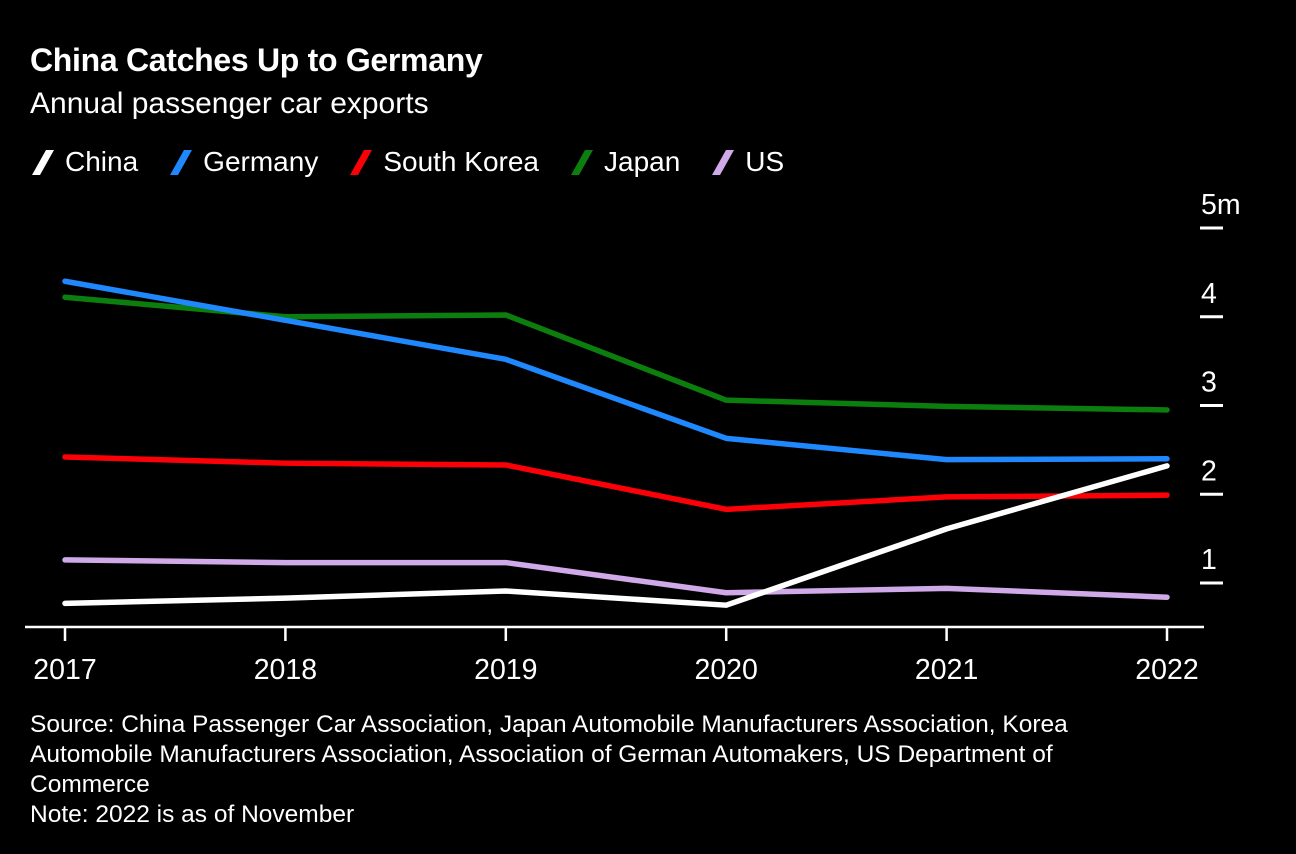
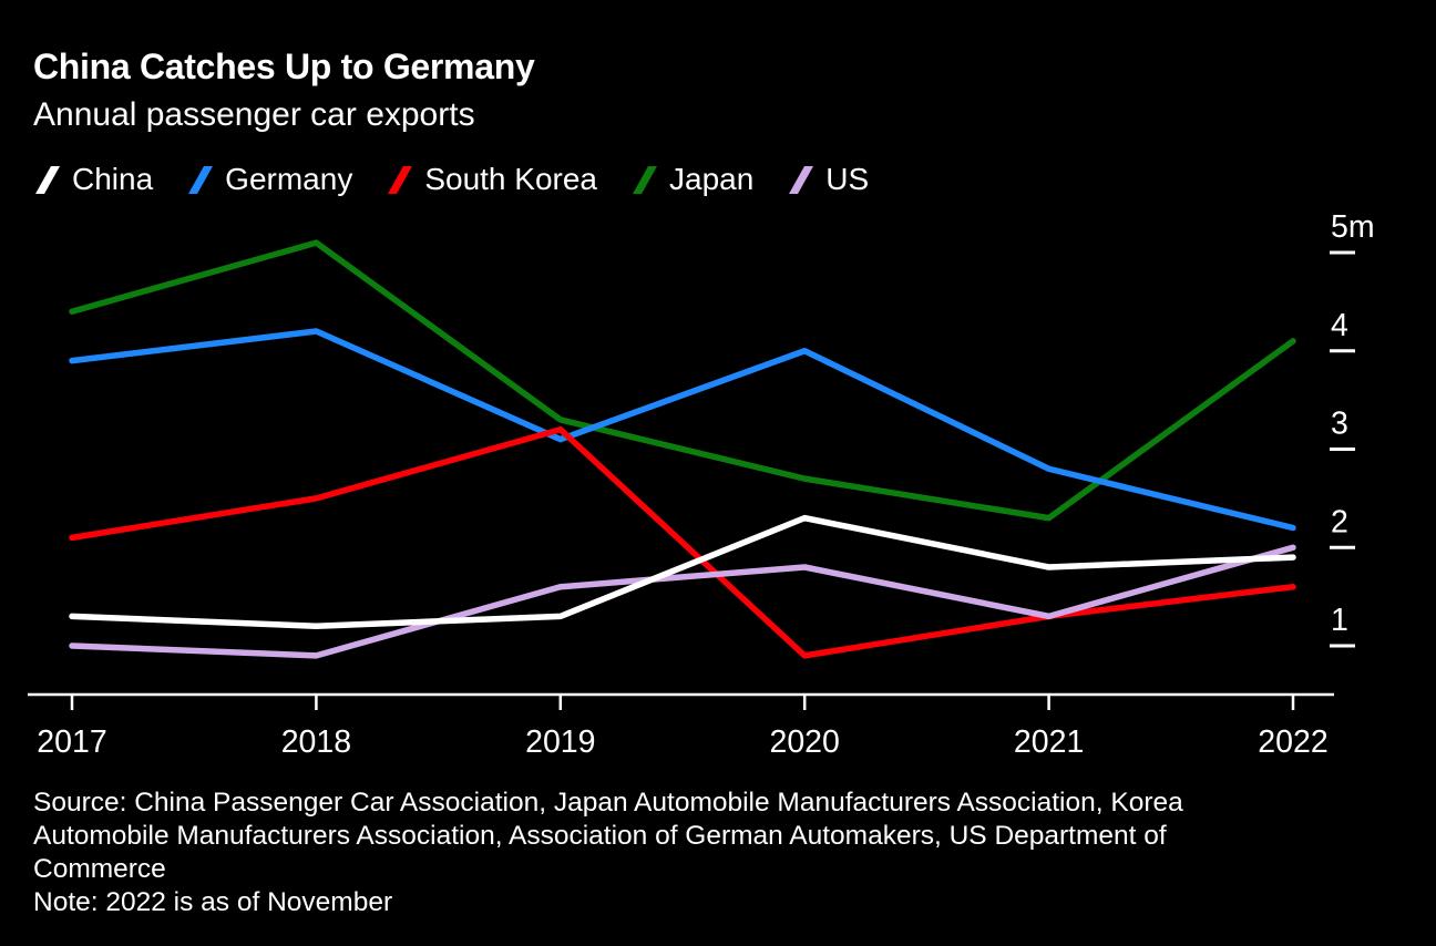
Japan/2017: 4.2m -> 4.4m
Germany/2017: 4.4m -> 3.9m
South Korea/2017: 2.4m -> 2.1m
US/2017: 1.3m -> 1.0m
China/2017: 0.8m -> 1.3m
Japan/2018: 4.0m -> 5.1m
Germany/2018: 4.0m -> 4.2m
South Korea/2018: 2.4m -> 2.5m
US/2018: 1.2m -> 0.9m
China/2018: 0.8m -> 1.2m
Japan/2019: 4.0m -> 3.3m
Germany/2019: 3.5m -> 3.1m
South Korea/2019: 2.3m -> 3.2m
US/2019: 1.2m -> 1.6m
China/2019: 0.9m -> 1.3m
Japan/2020: 3.1m -> 2.7m
Germany/2020: 2.6m -> 4.0m
South Korea/2020: 1.8m -> 0.9m
US/2020: 0.9m -> 1.8m
China/2020: 0.8m -> 2.3m
Japan/2021: 3.0m -> 2.3m
Germany/2021: 2.4m -> 2.8m
South Korea/2021: 2.0m -> 1.3m
US/2021: 0.9m -> 1.3m
China/2021: 1.6m -> 1.8m
Japan/2022: 3.0m -> 4.1m
Germany/2022: 2.4m -> 2.2m
South Korea/2022: 2.0m -> 1.6m
US/2022: 0.8m -> 2.0m
China/2022: 2.3m -> 1.9m
